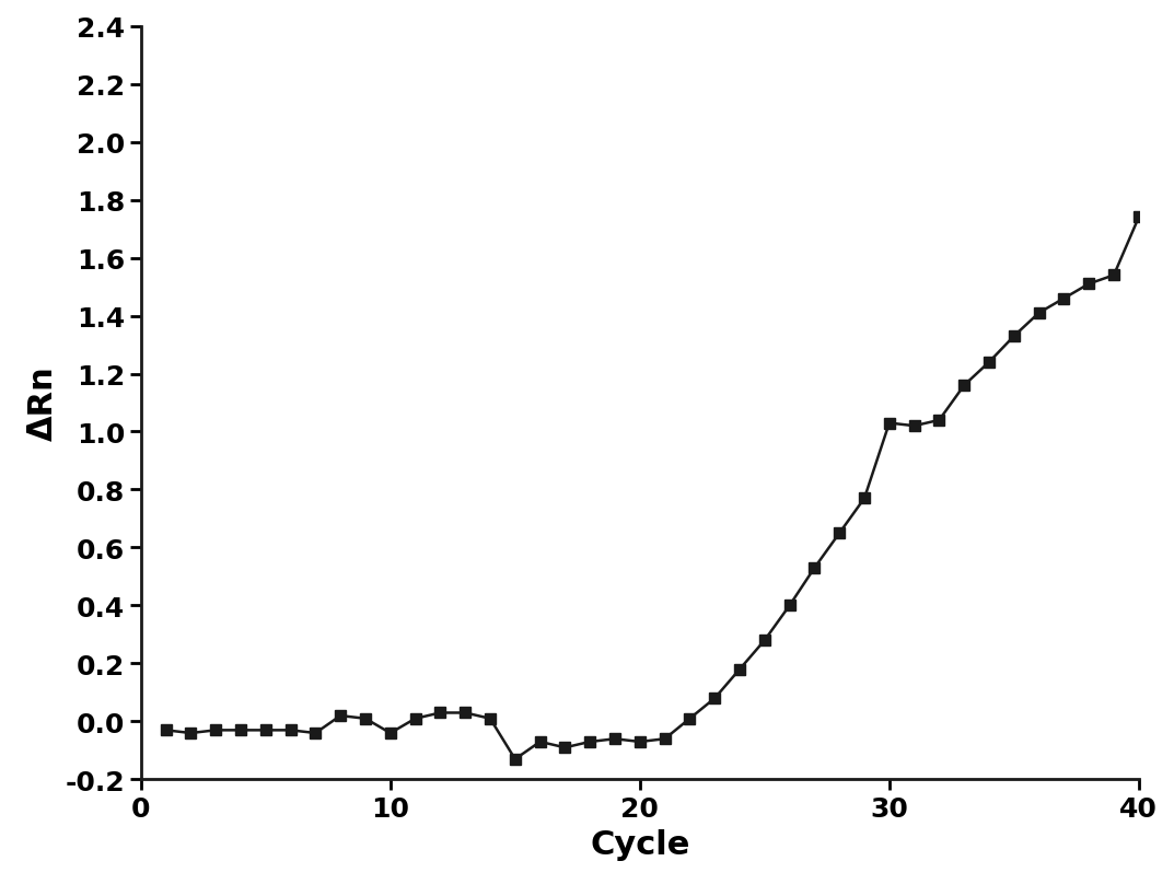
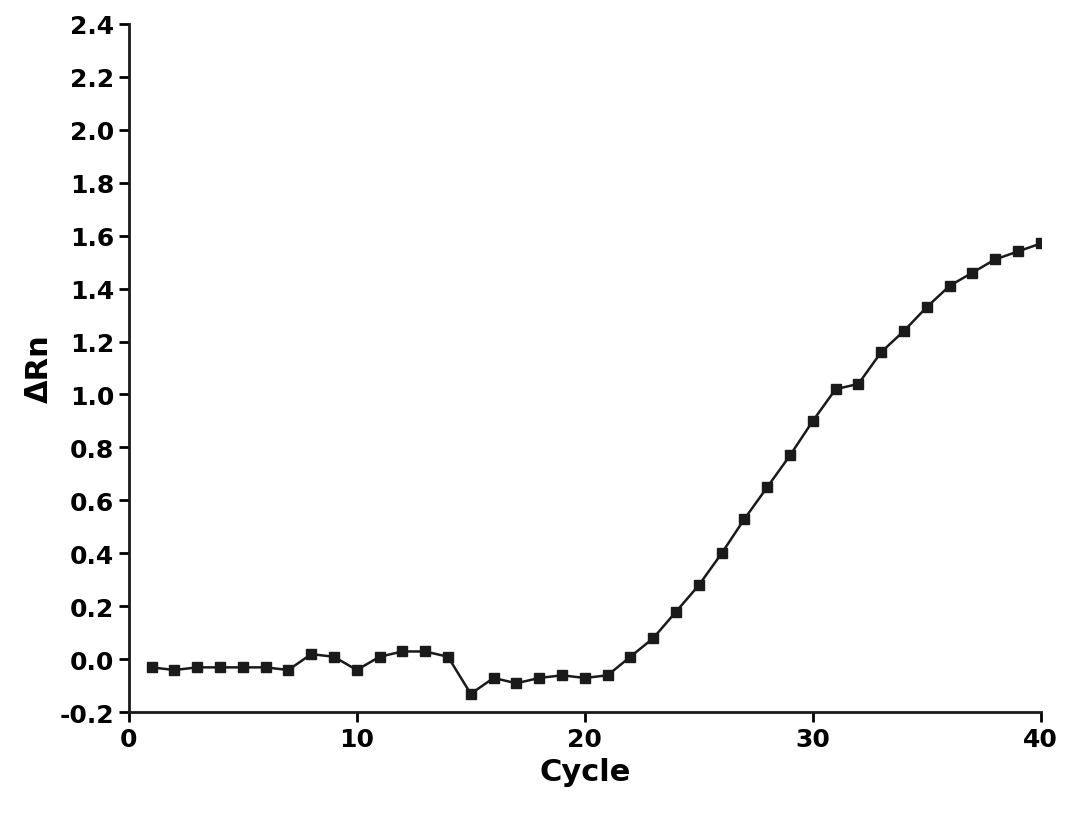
30: 1.03 -> 0.90
40: 1.74 -> 1.57
